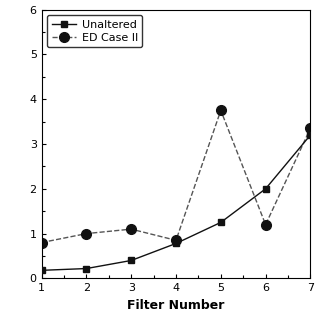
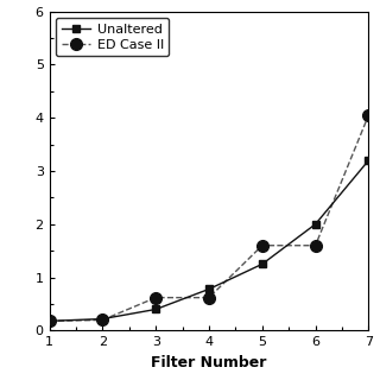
ED Case II/1: 0.80 -> 0.18
ED Case II/2: 1.00 -> 0.20
ED Case II/3: 1.10 -> 0.62
ED Case II/4: 0.85 -> 0.62
ED Case II/5: 3.75 -> 1.60
ED Case II/6: 1.20 -> 1.60
ED Case II/7: 3.35 -> 4.05
